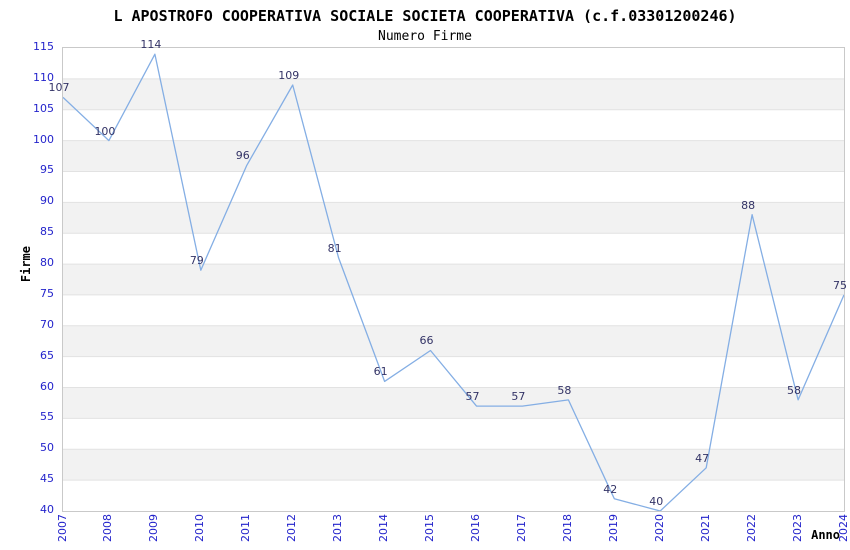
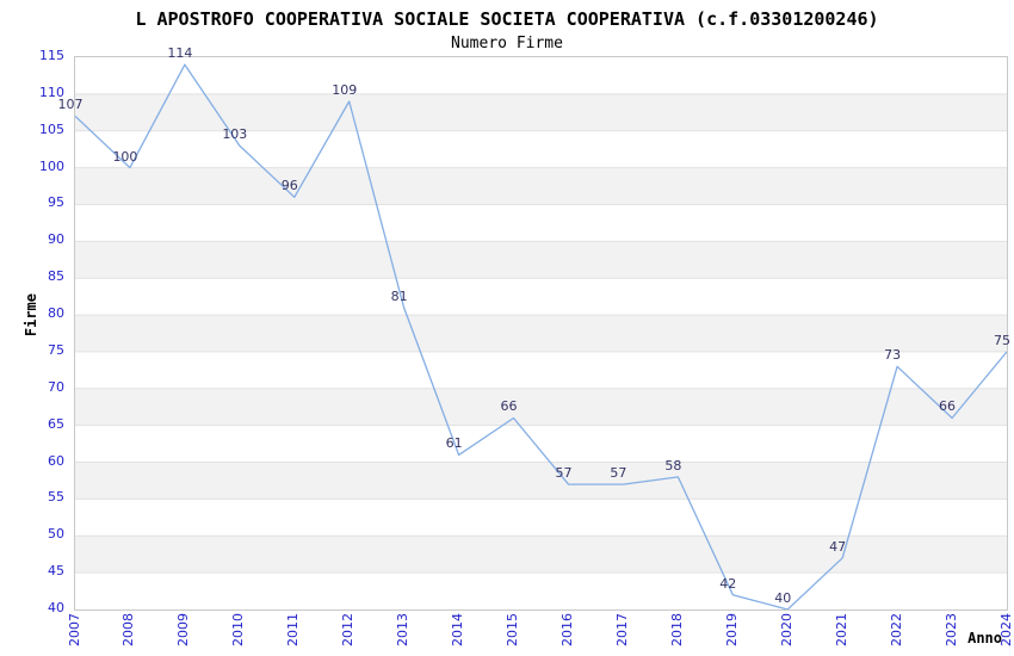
2010: 79 -> 103
2022: 88 -> 73
2023: 58 -> 66
